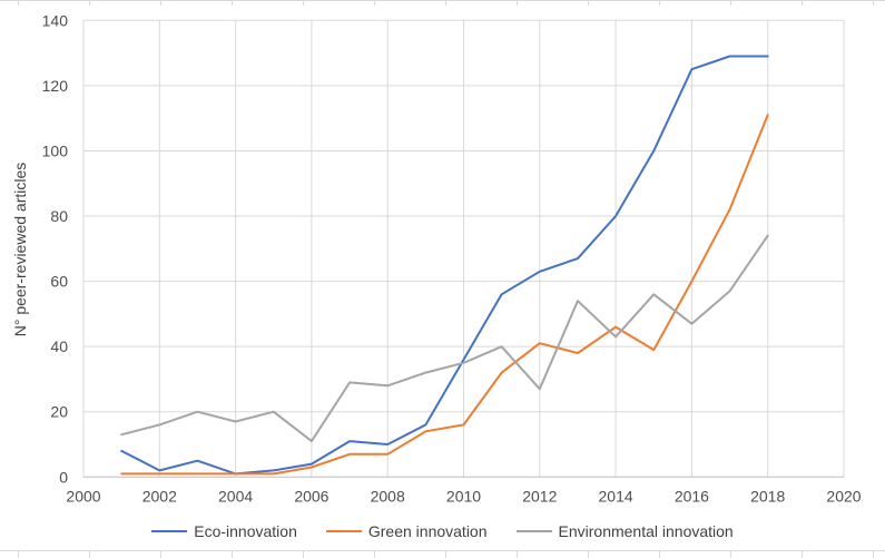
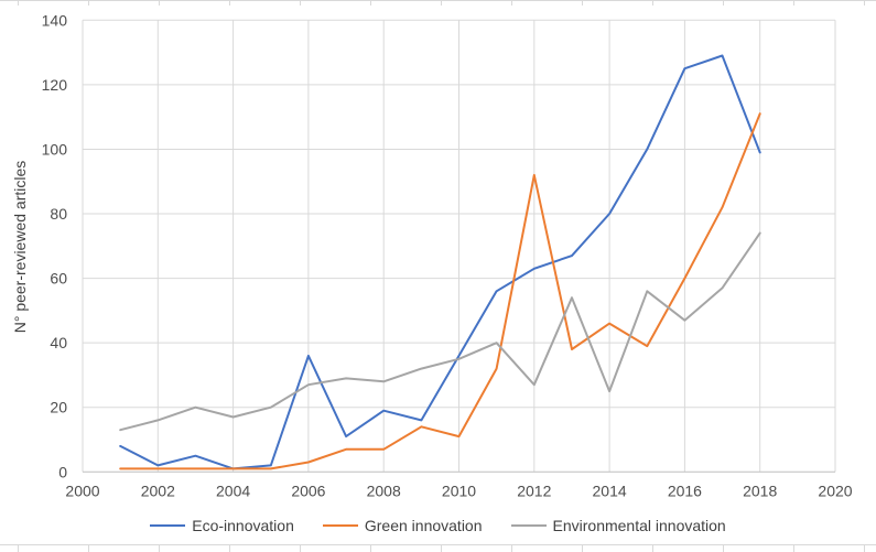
Eco-innovation/2006: 4 -> 36
Environmental innovation/2006: 11 -> 27
Eco-innovation/2008: 10 -> 19
Green innovation/2010: 16 -> 11
Green innovation/2012: 41 -> 92
Environmental innovation/2014: 43 -> 25
Eco-innovation/2018: 129 -> 99
